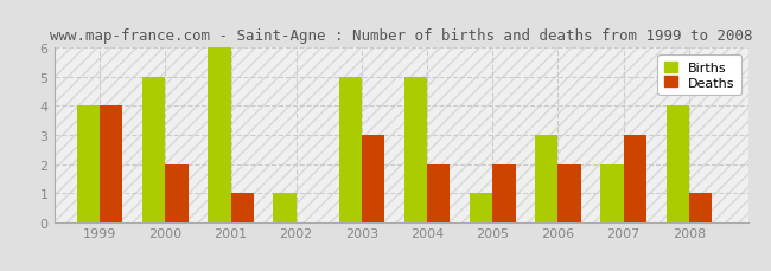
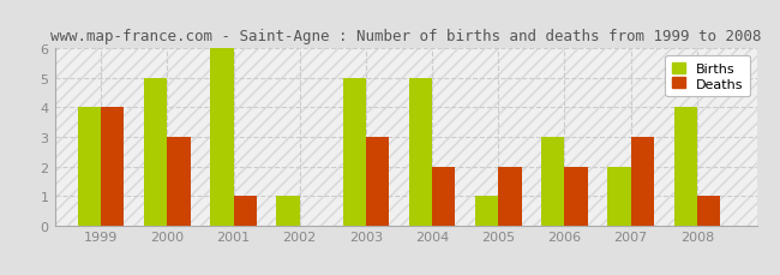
Deaths/2000: 2 -> 3
